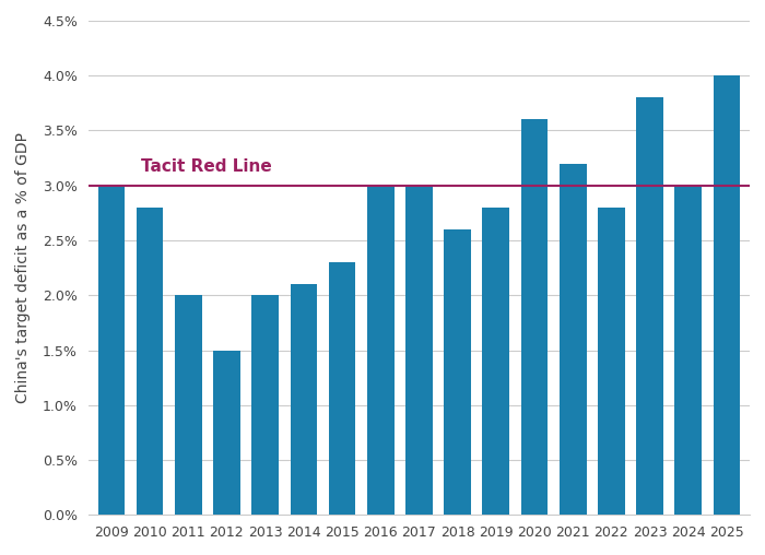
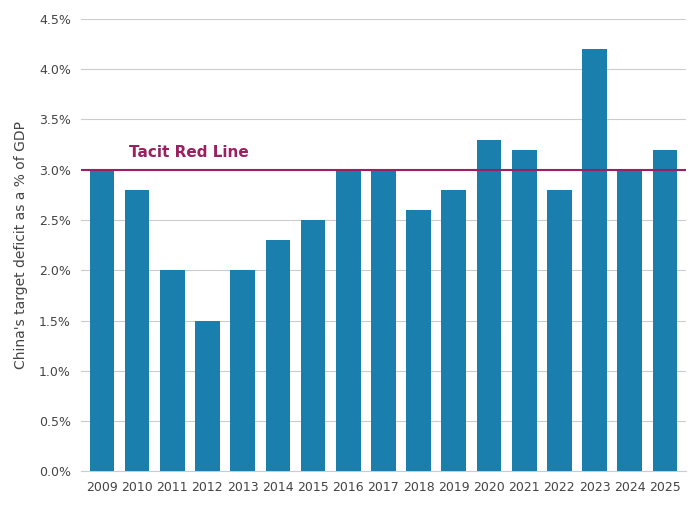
2014: 2.1% -> 2.3%
2015: 2.3% -> 2.5%
2020: 3.6% -> 3.3%
2023: 3.8% -> 4.2%
2025: 4.0% -> 3.2%
